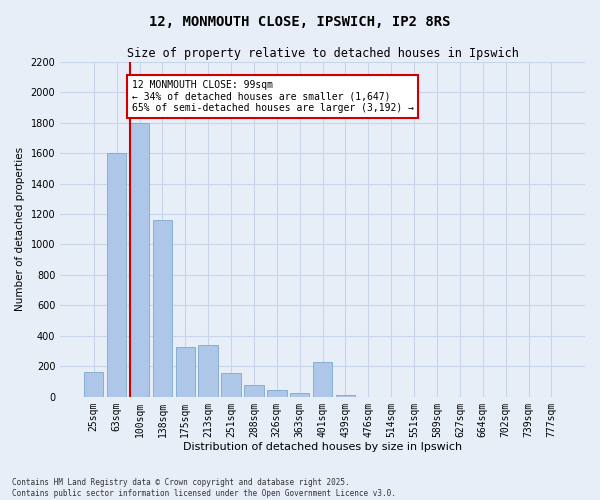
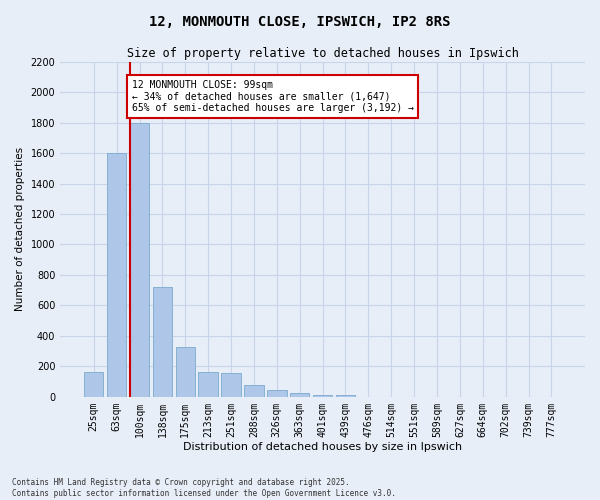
138sqm: 1160 -> 720
213sqm: 340 -> 160
401sqm: 230 -> 20
